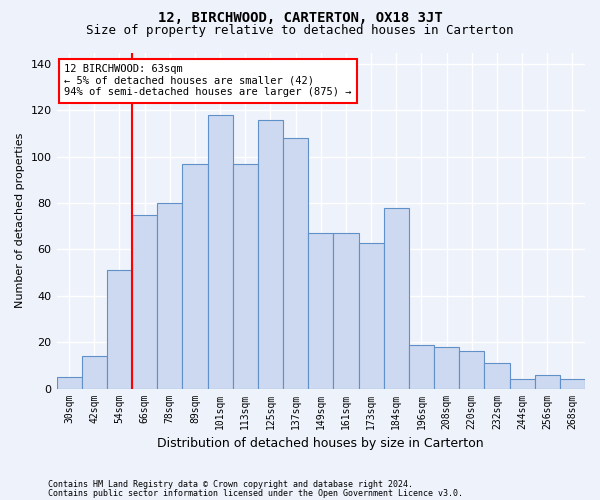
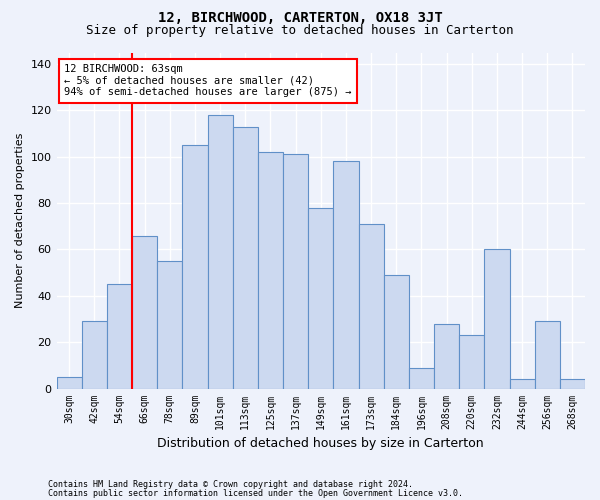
42sqm: 14 -> 29
54sqm: 51 -> 45
66sqm: 75 -> 66
78sqm: 80 -> 55
89sqm: 97 -> 105
113sqm: 97 -> 113
125sqm: 116 -> 102
137sqm: 108 -> 101
149sqm: 67 -> 78
161sqm: 67 -> 98
173sqm: 63 -> 71
184sqm: 78 -> 49
196sqm: 19 -> 9
208sqm: 18 -> 28
220sqm: 16 -> 23
232sqm: 11 -> 60
256sqm: 6 -> 29
